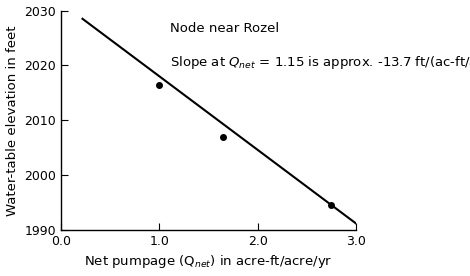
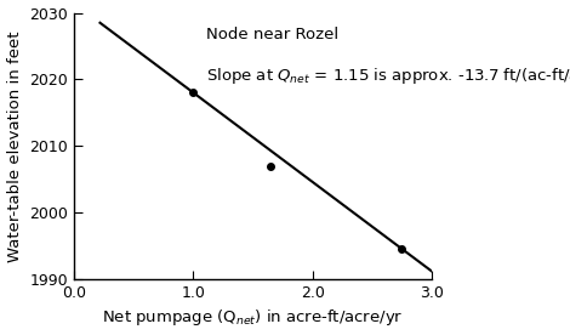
1.0: 2016.4 -> 2018.0
